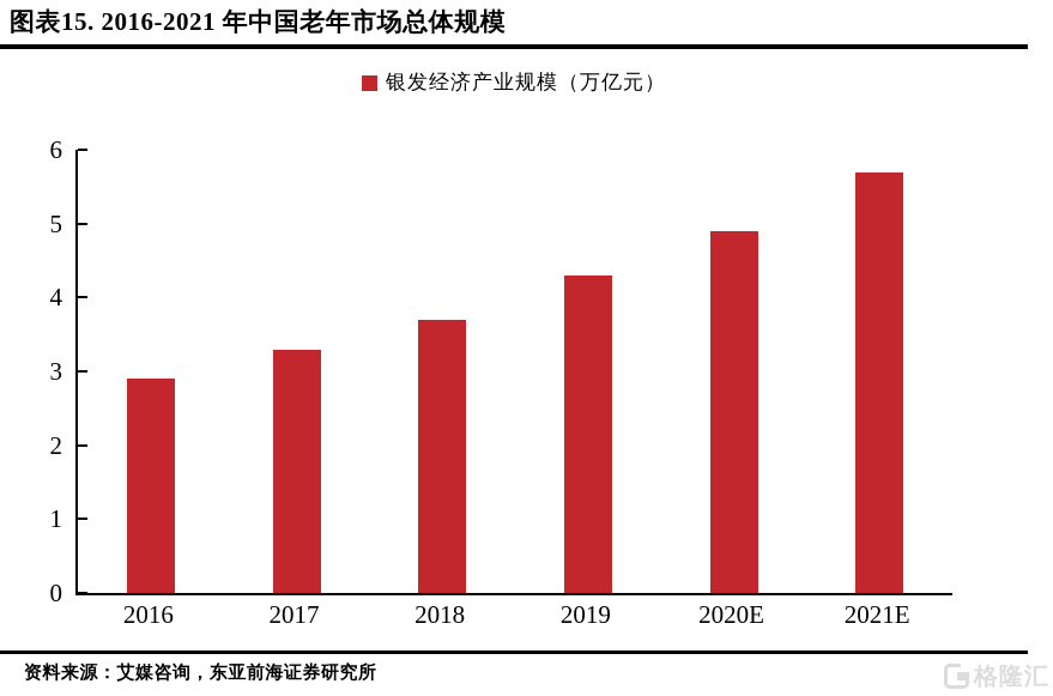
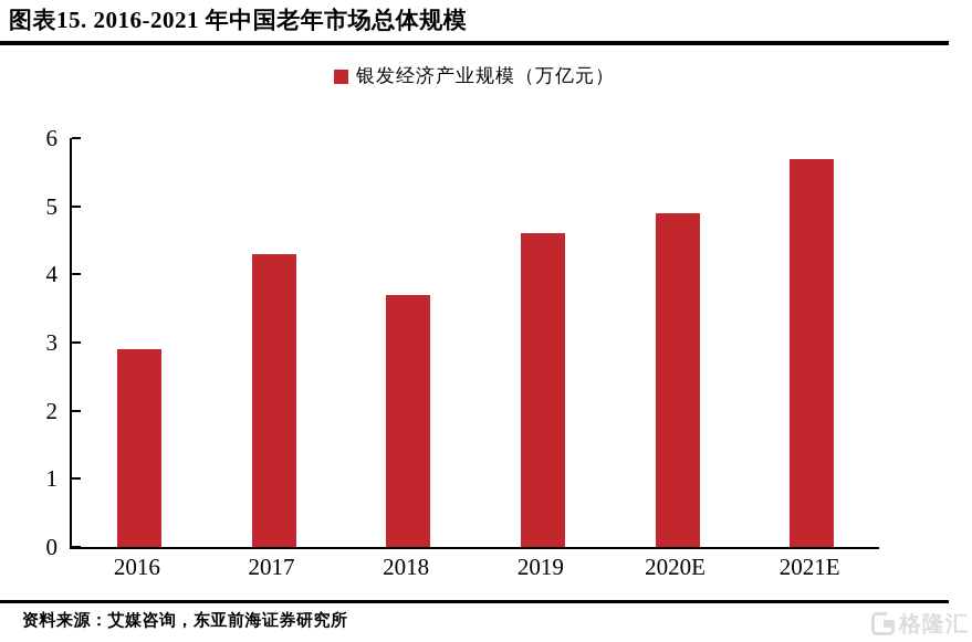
2017: 3.3 -> 4.3
2019: 4.3 -> 4.6
